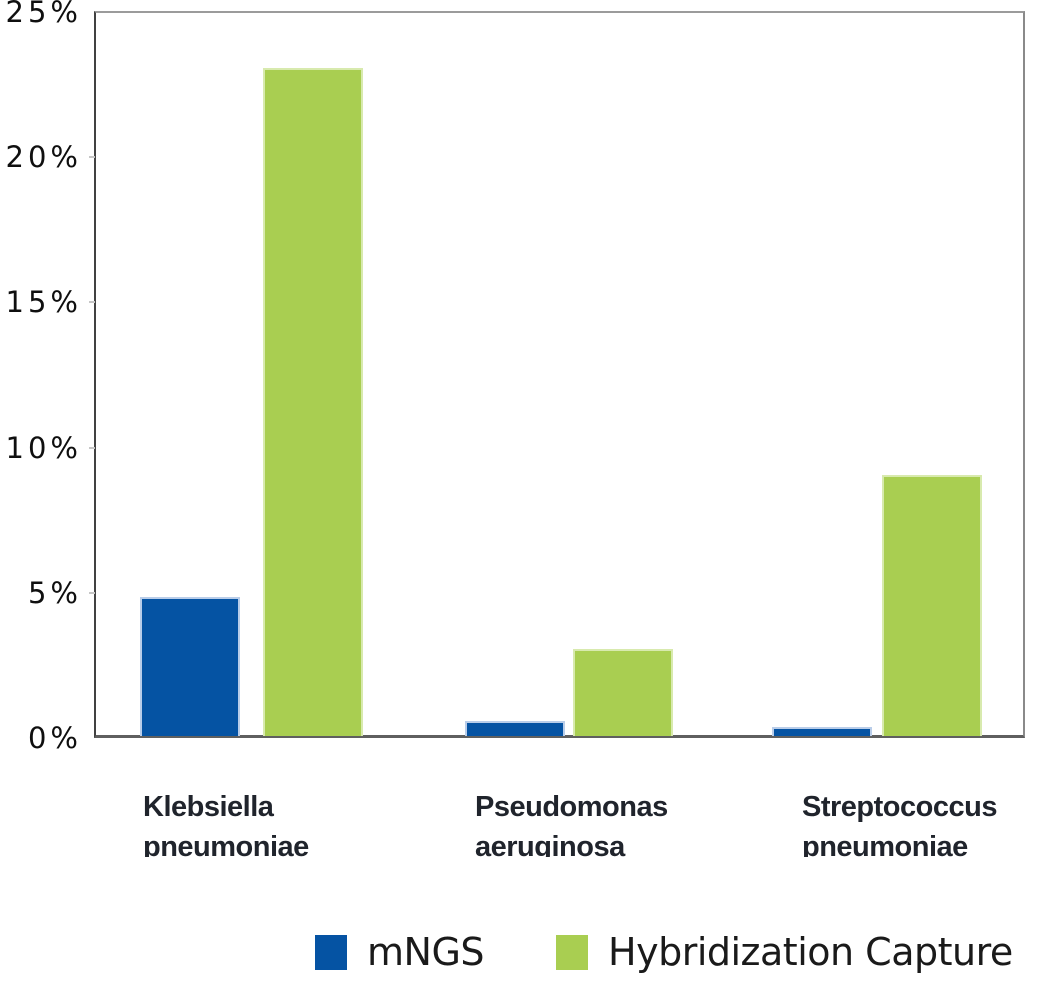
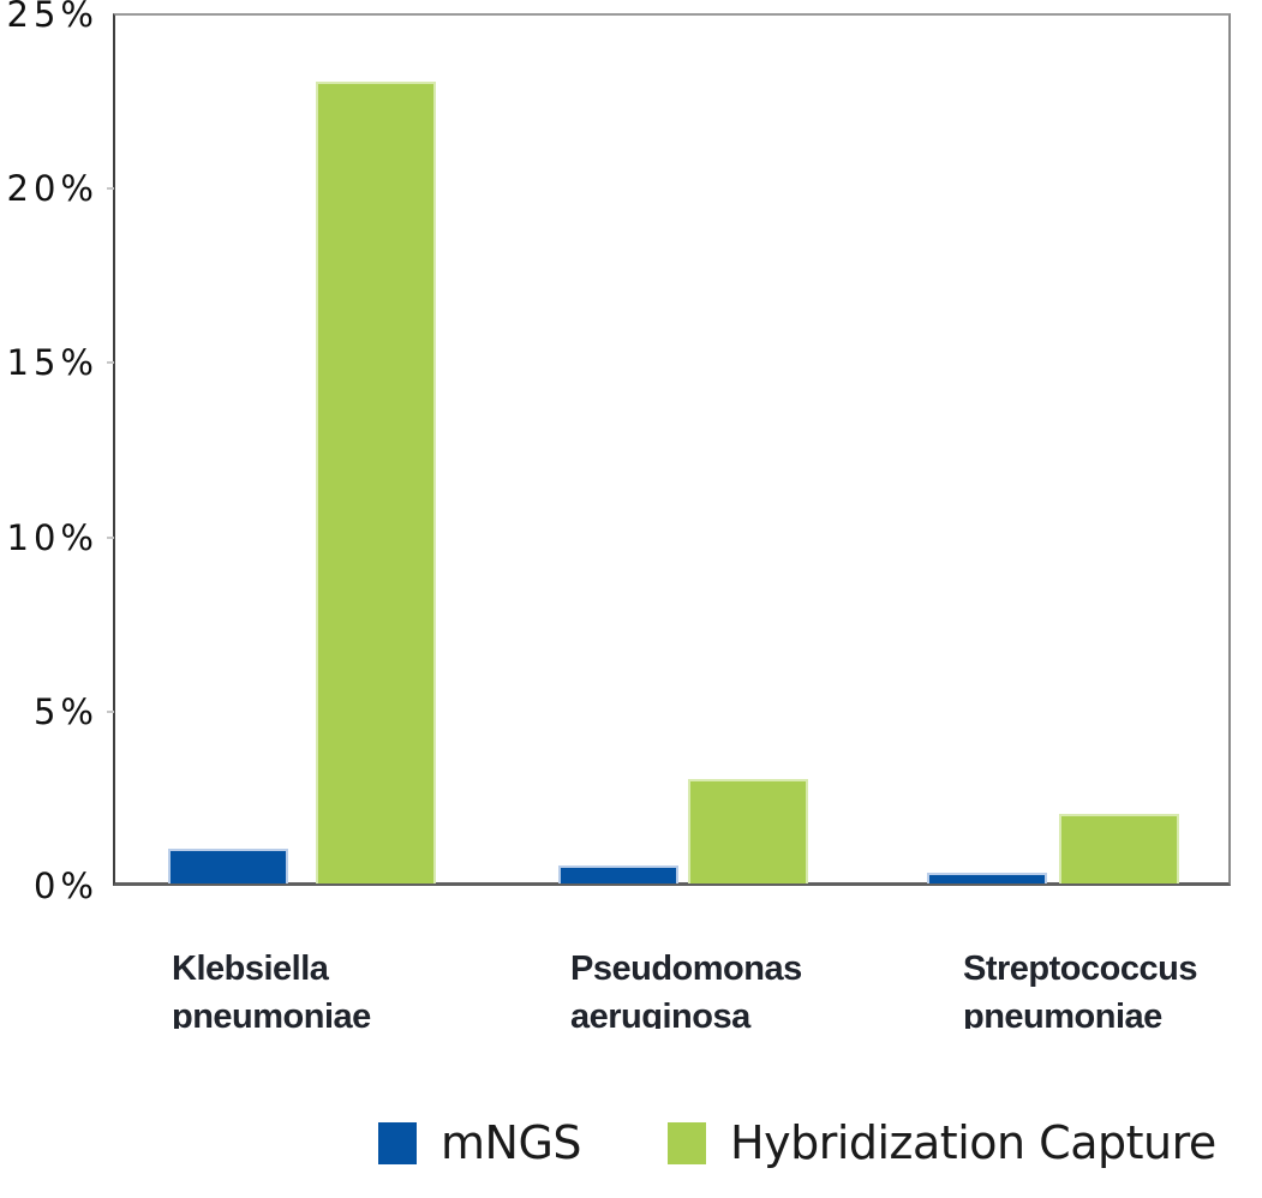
mNGS/Klebsiella pneumoniae: 4.8% -> 1.0%
Hybridization Capture/Streptococcus pneumoniae: 9% -> 2%
